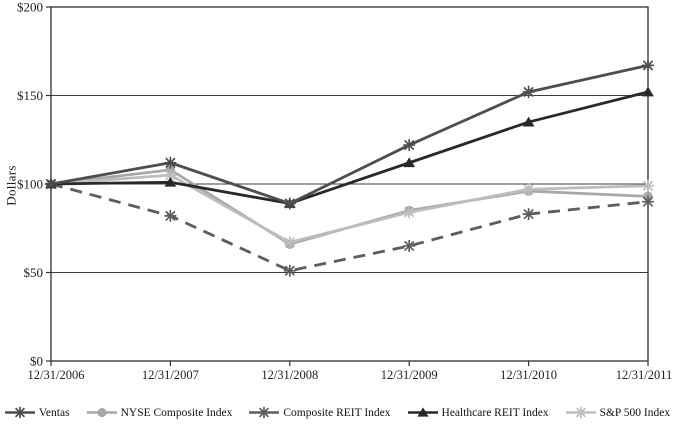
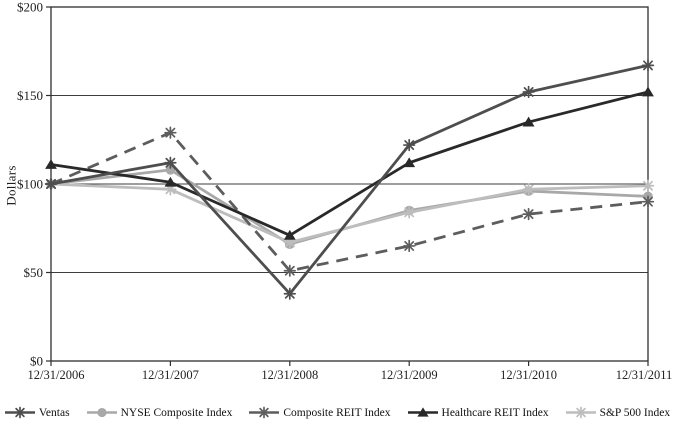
Healthcare REIT Index/12/31/2006: $100 -> $111
Composite REIT Index/12/31/2007: $82 -> $129
S&P 500 Index/12/31/2007: $105 -> $97
Ventas/12/31/2008: $89 -> $38
Healthcare REIT Index/12/31/2008: $89 -> $71
